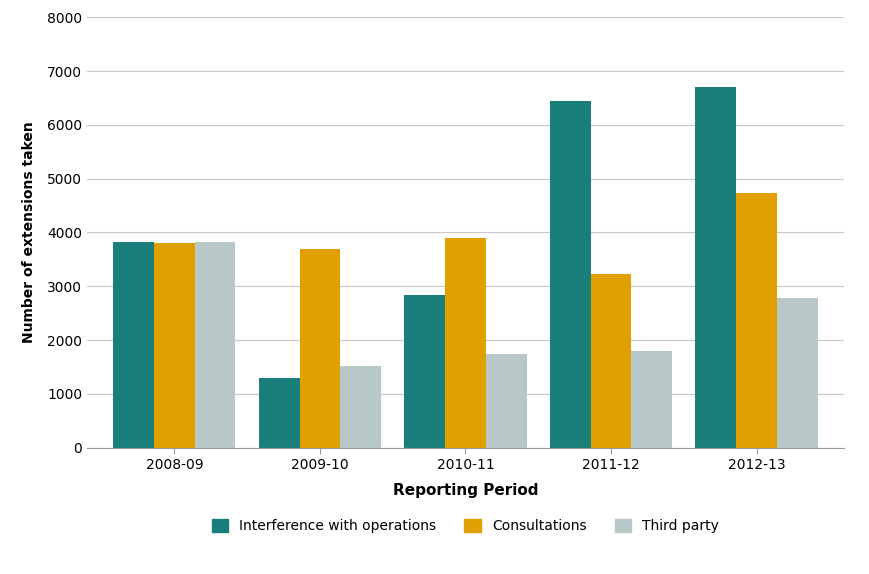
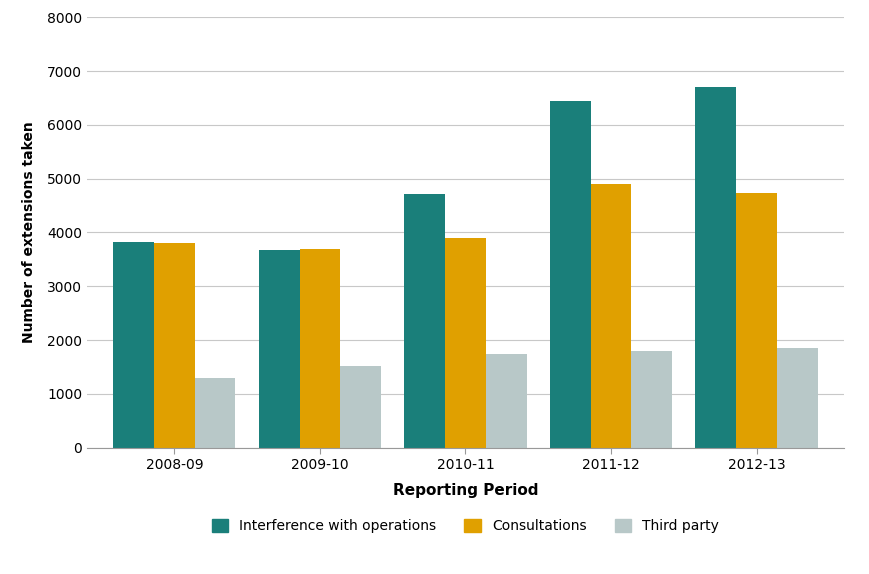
Third party/2008-09: 3820 -> 1290
Interference with operations/2009-10: 1300 -> 3680
Interference with operations/2010-11: 2840 -> 4720
Consultations/2011-12: 3220 -> 4900
Third party/2012-13: 2780 -> 1860
